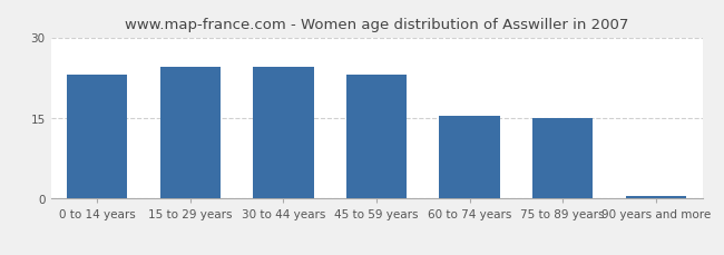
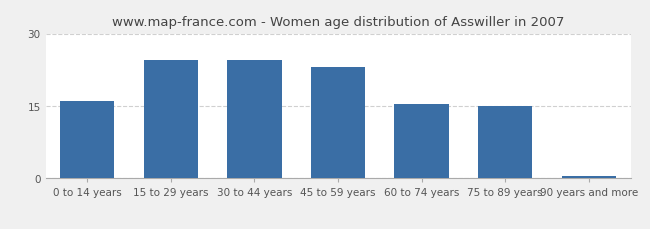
0 to 14 years: 23.0 -> 16.0
